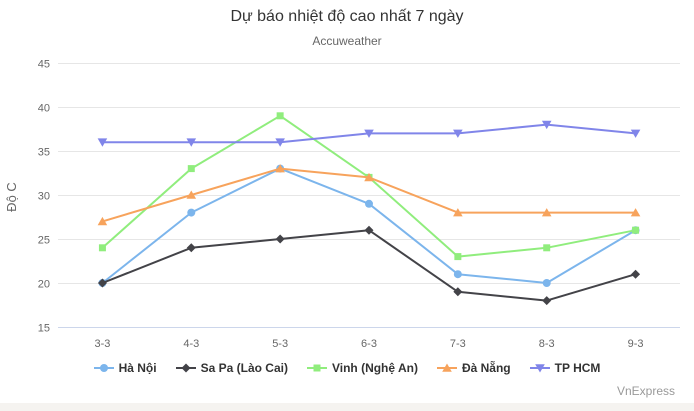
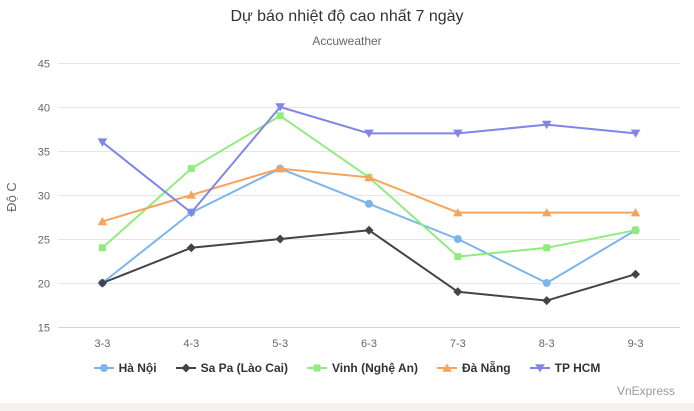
TP HCM/4-3: 36 -> 28
TP HCM/5-3: 36 -> 40
Hà Nội/7-3: 21 -> 25
